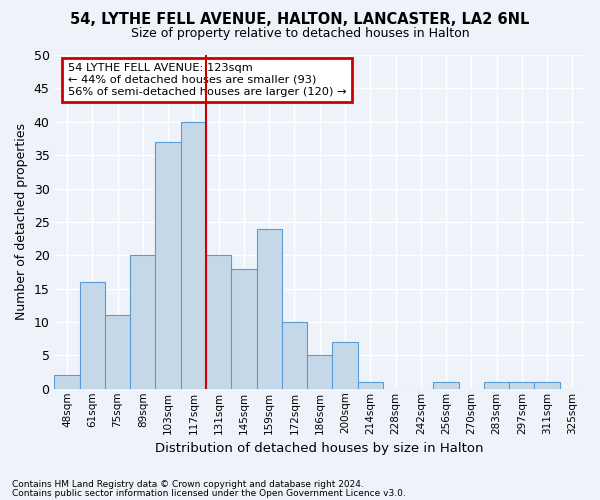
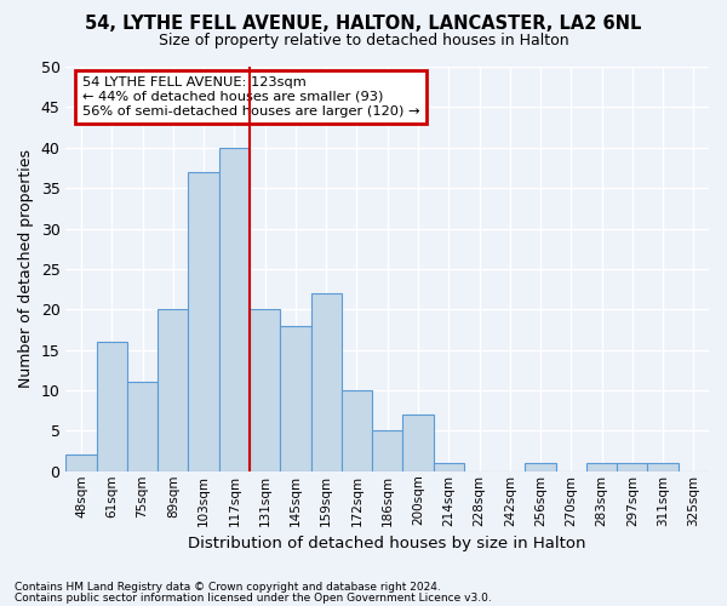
159sqm: 24 -> 22
